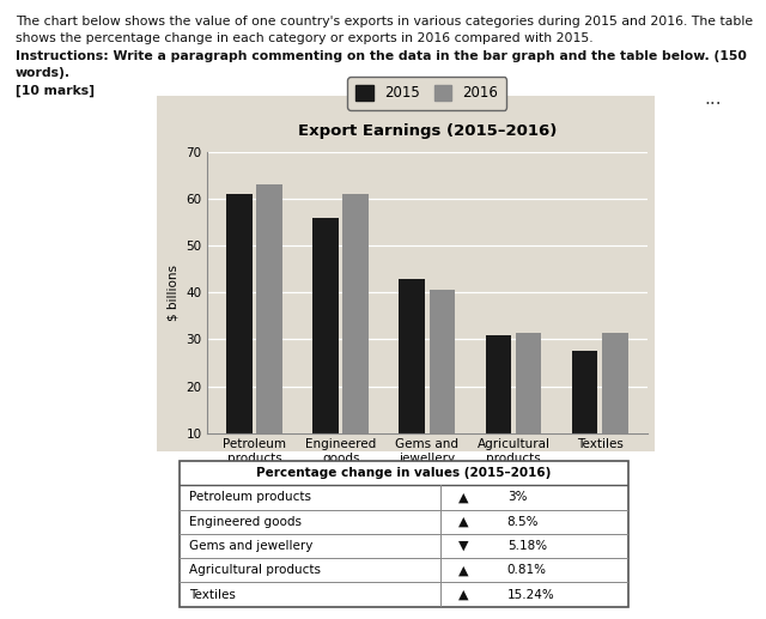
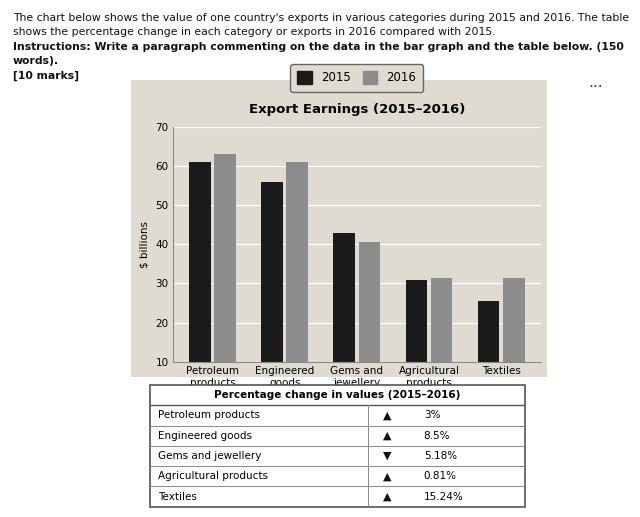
2015/Textiles: 27.5 -> 25.5
